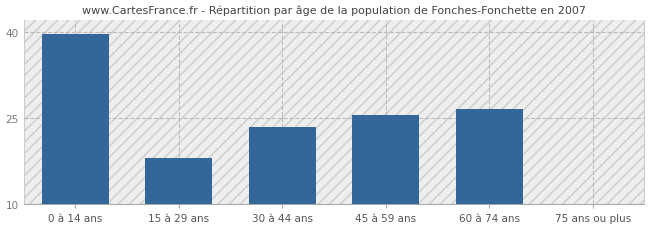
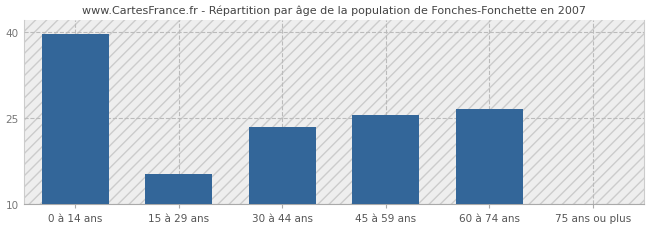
15 à 29 ans: 18.0 -> 15.2
